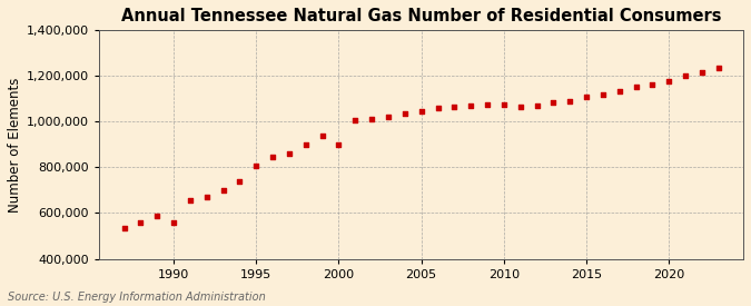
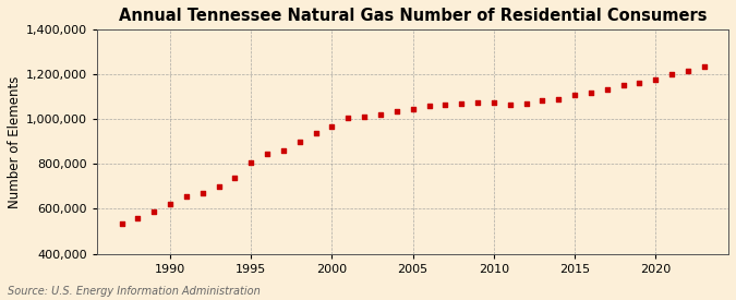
1990: 560,000 -> 620,000
2000: 900,000 -> 970,000
